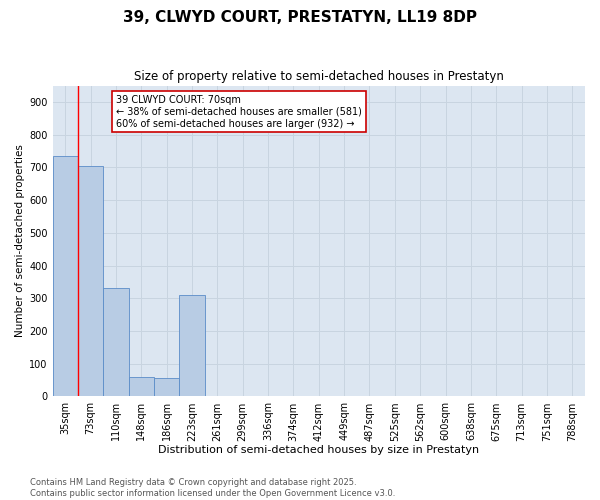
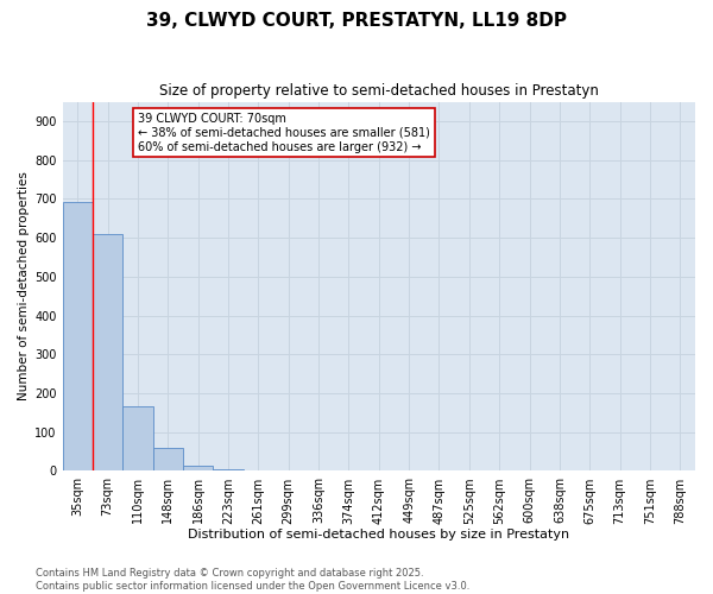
35sqm: 735 -> 693
73sqm: 705 -> 611
110sqm: 330 -> 165
186sqm: 55 -> 14
223sqm: 310 -> 5
